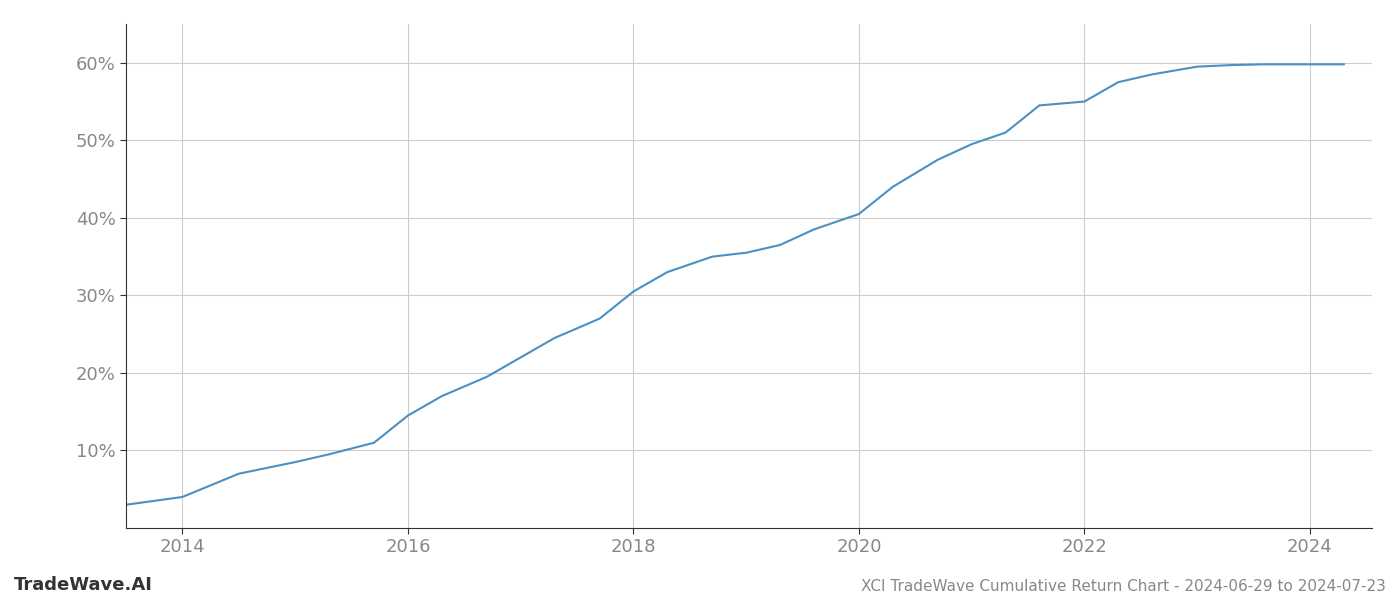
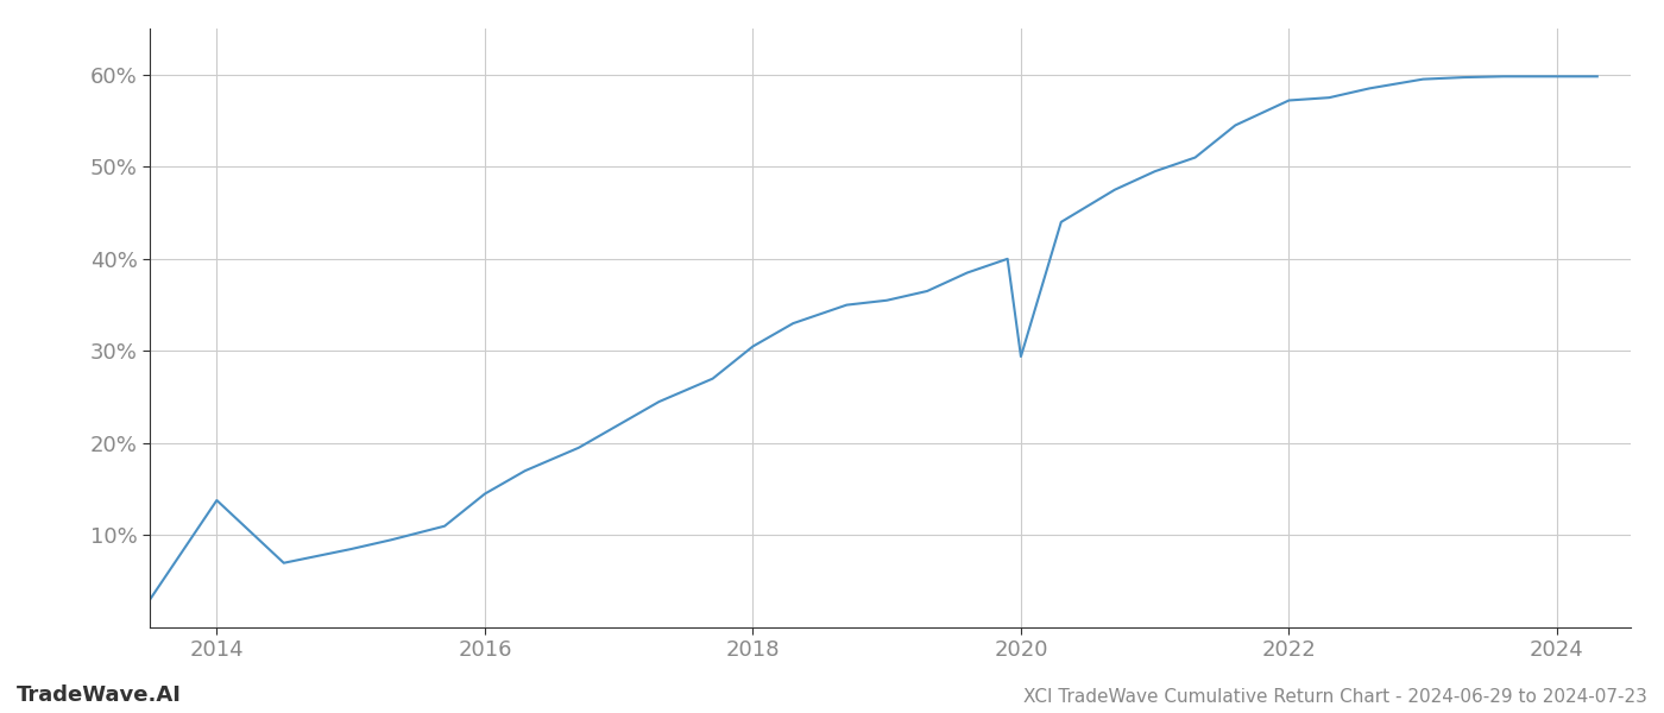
2014: 4.0% -> 13.8%
2020: 40.5% -> 29.4%
2022: 55.0% -> 57.2%
